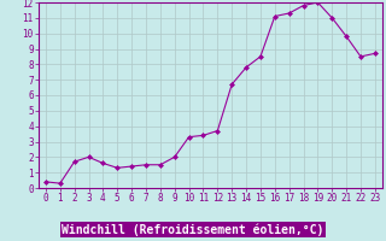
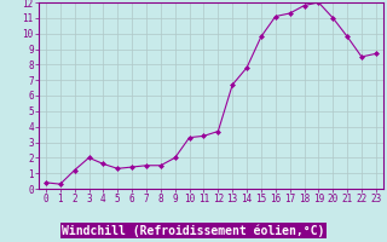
2: 1.7 -> 1.2
15: 8.5 -> 9.8
